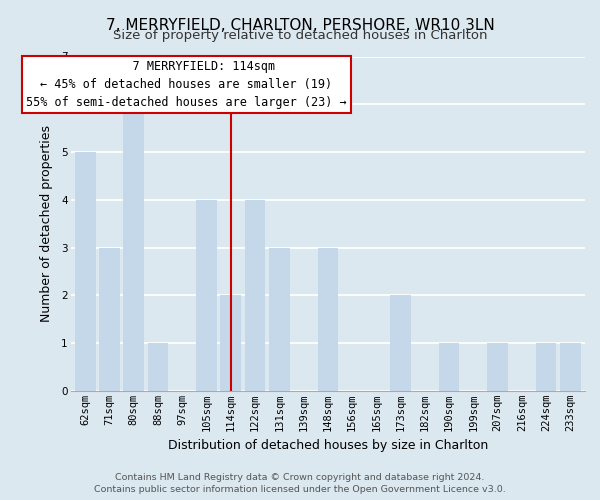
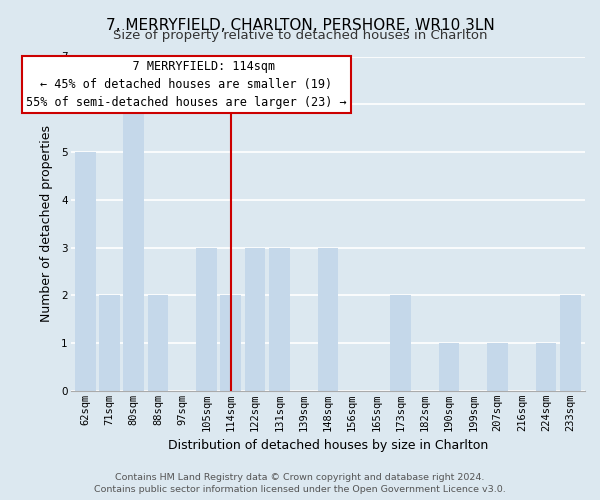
71sqm: 3 -> 2
88sqm: 1 -> 2
105sqm: 4 -> 3
122sqm: 4 -> 3
233sqm: 1 -> 2
